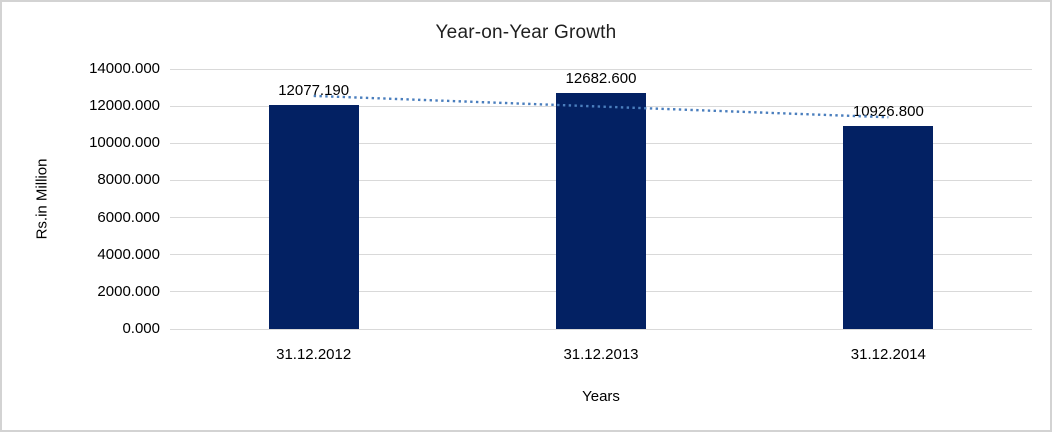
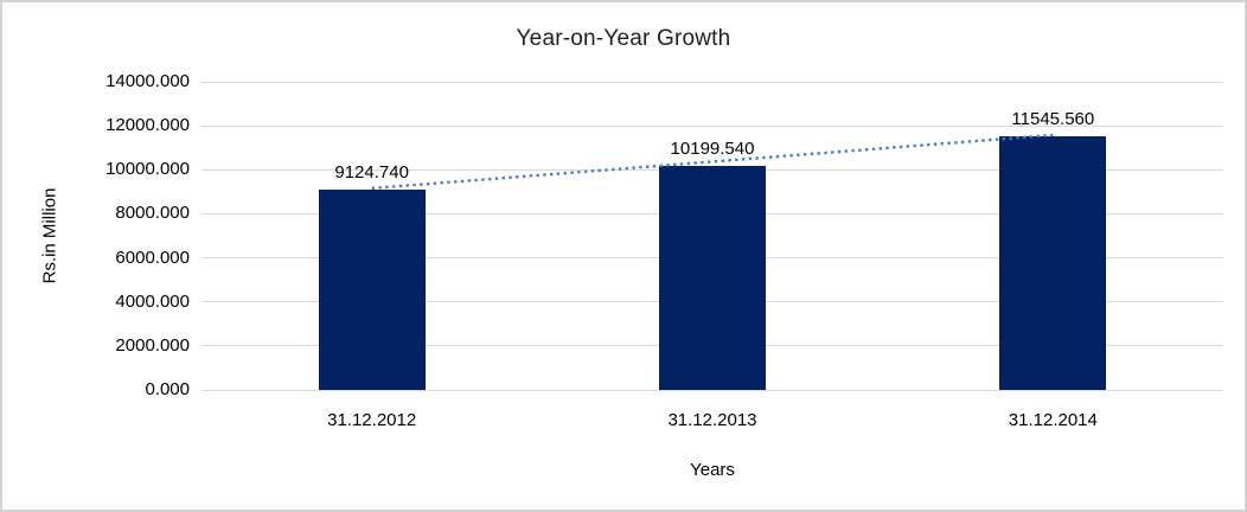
31.12.2012: 12077.190 -> 9124.740
31.12.2013: 12682.600 -> 10199.540
31.12.2014: 10926.800 -> 11545.560
